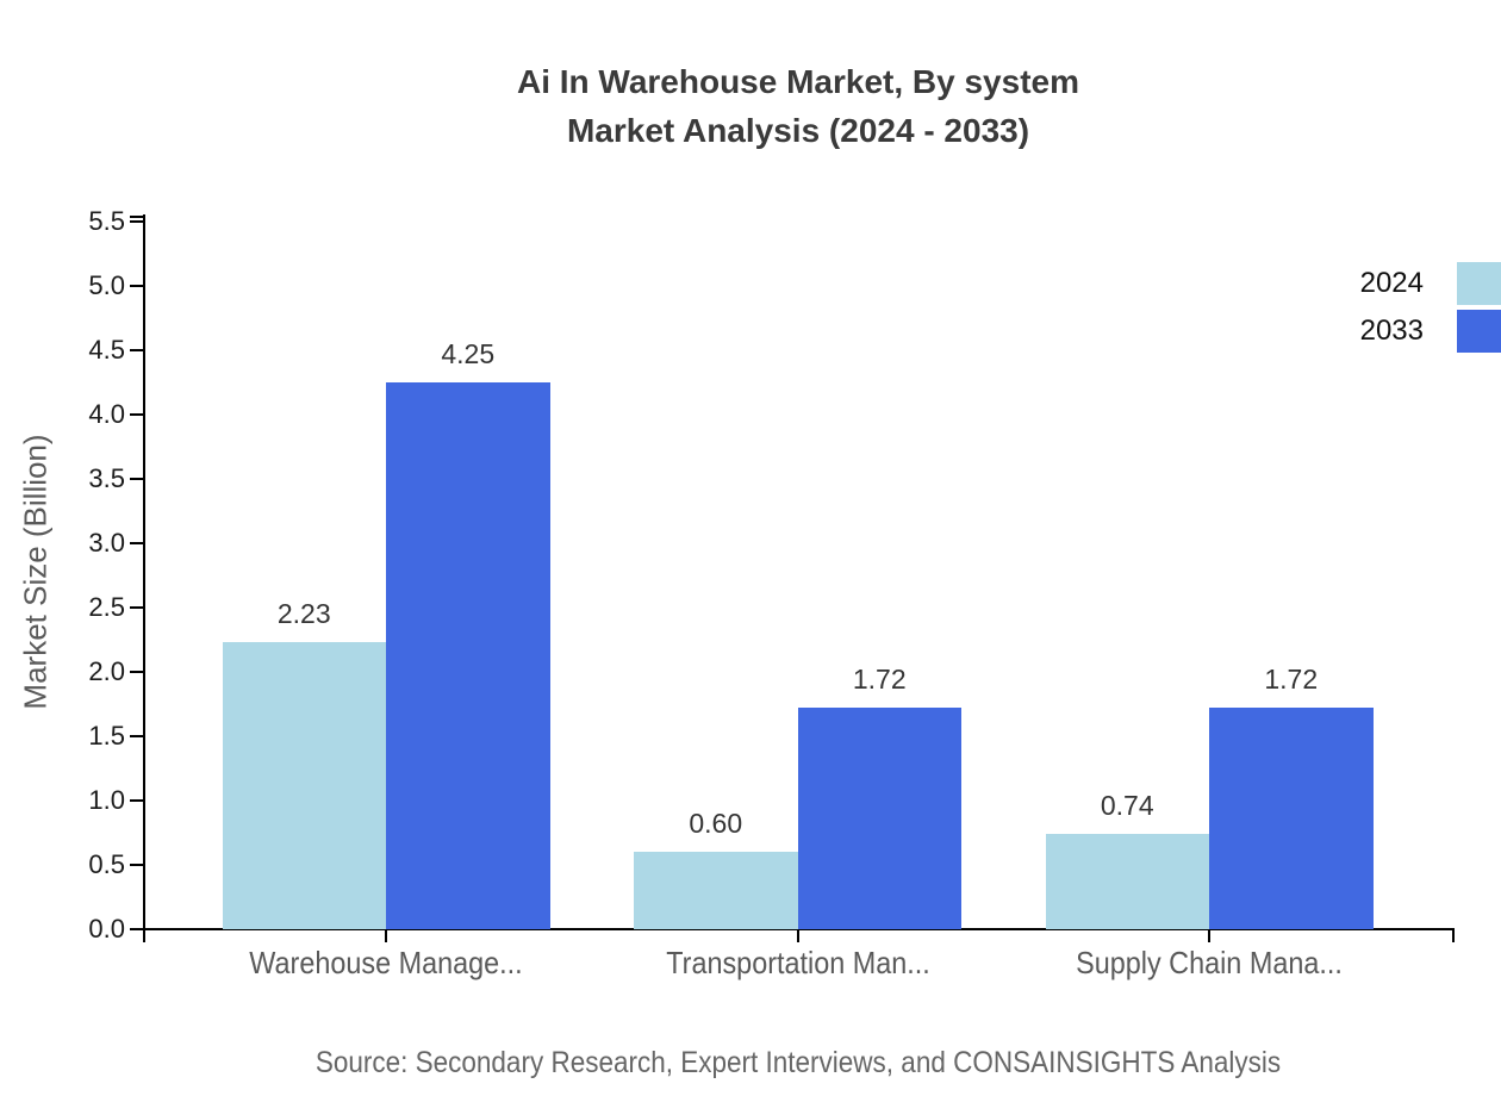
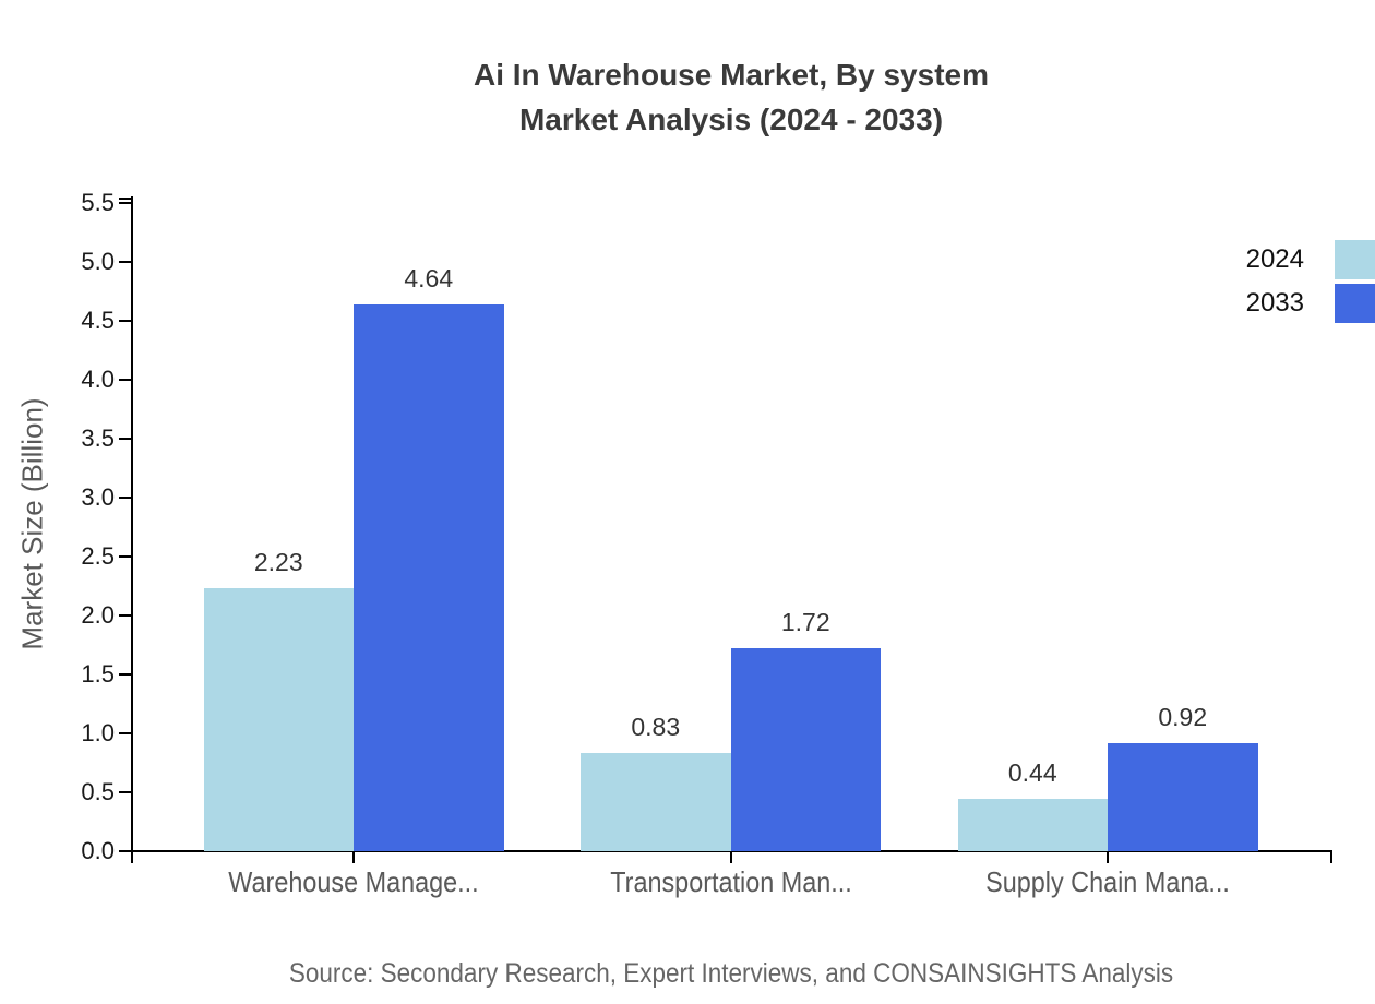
2033/Warehouse Manage...: 4.25 -> 4.64
2024/Transportation Man...: 0.60 -> 0.83
2024/Supply Chain Mana...: 0.74 -> 0.44
2033/Supply Chain Mana...: 1.72 -> 0.92
